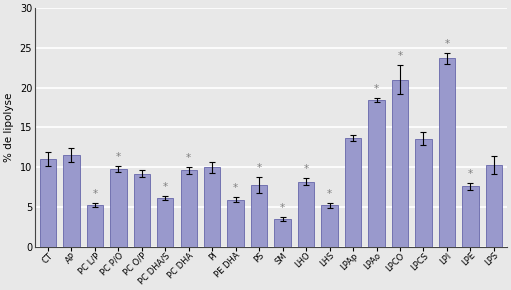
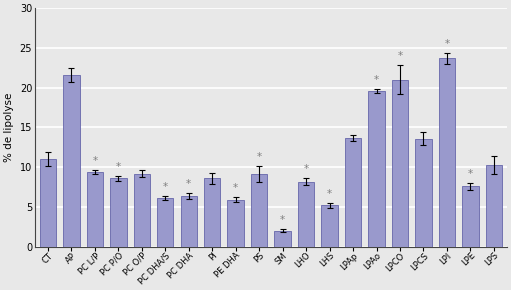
AP: 11.5 -> 21.6
PC L/P: 5.2 -> 9.4
PC P/O: 9.8 -> 8.6
PC DHA: 9.6 -> 6.4
PI: 10.0 -> 8.6
PS: 7.8 -> 9.2
SM: 3.5 -> 2.0
LPAo: 18.4 -> 19.6
